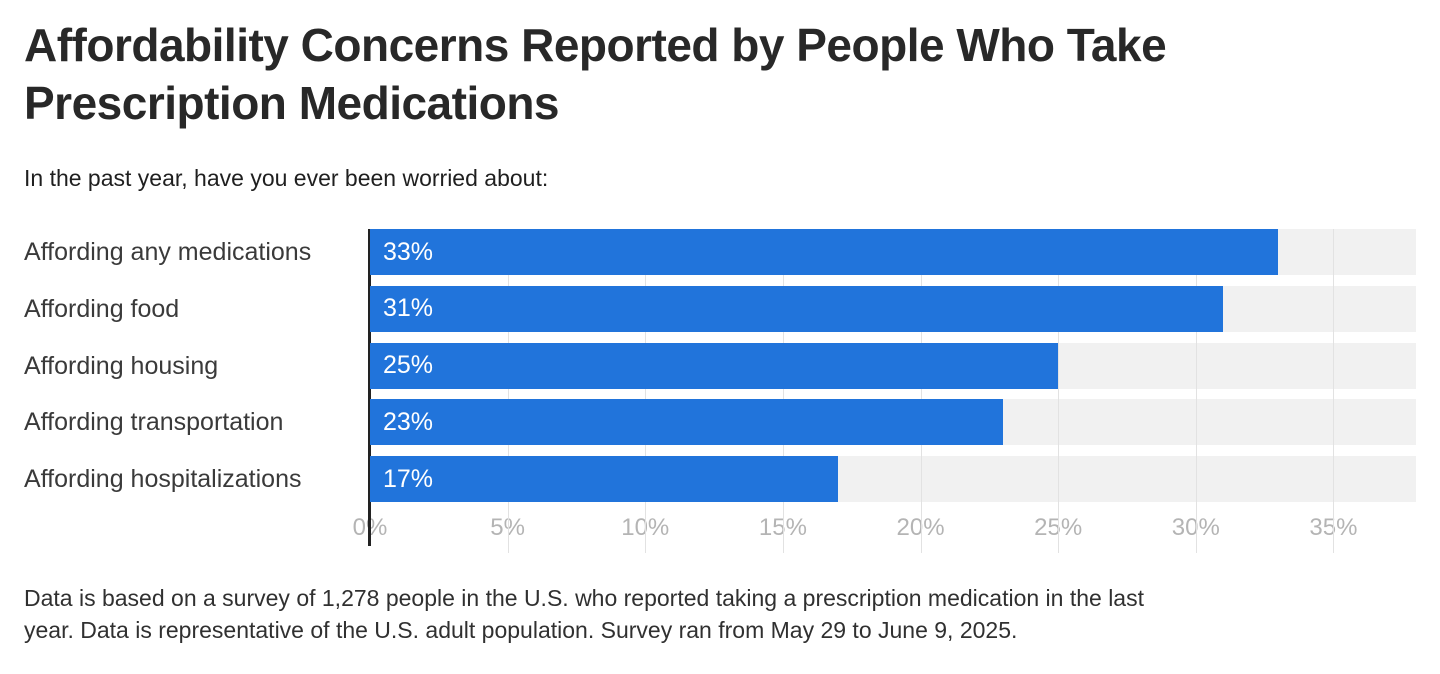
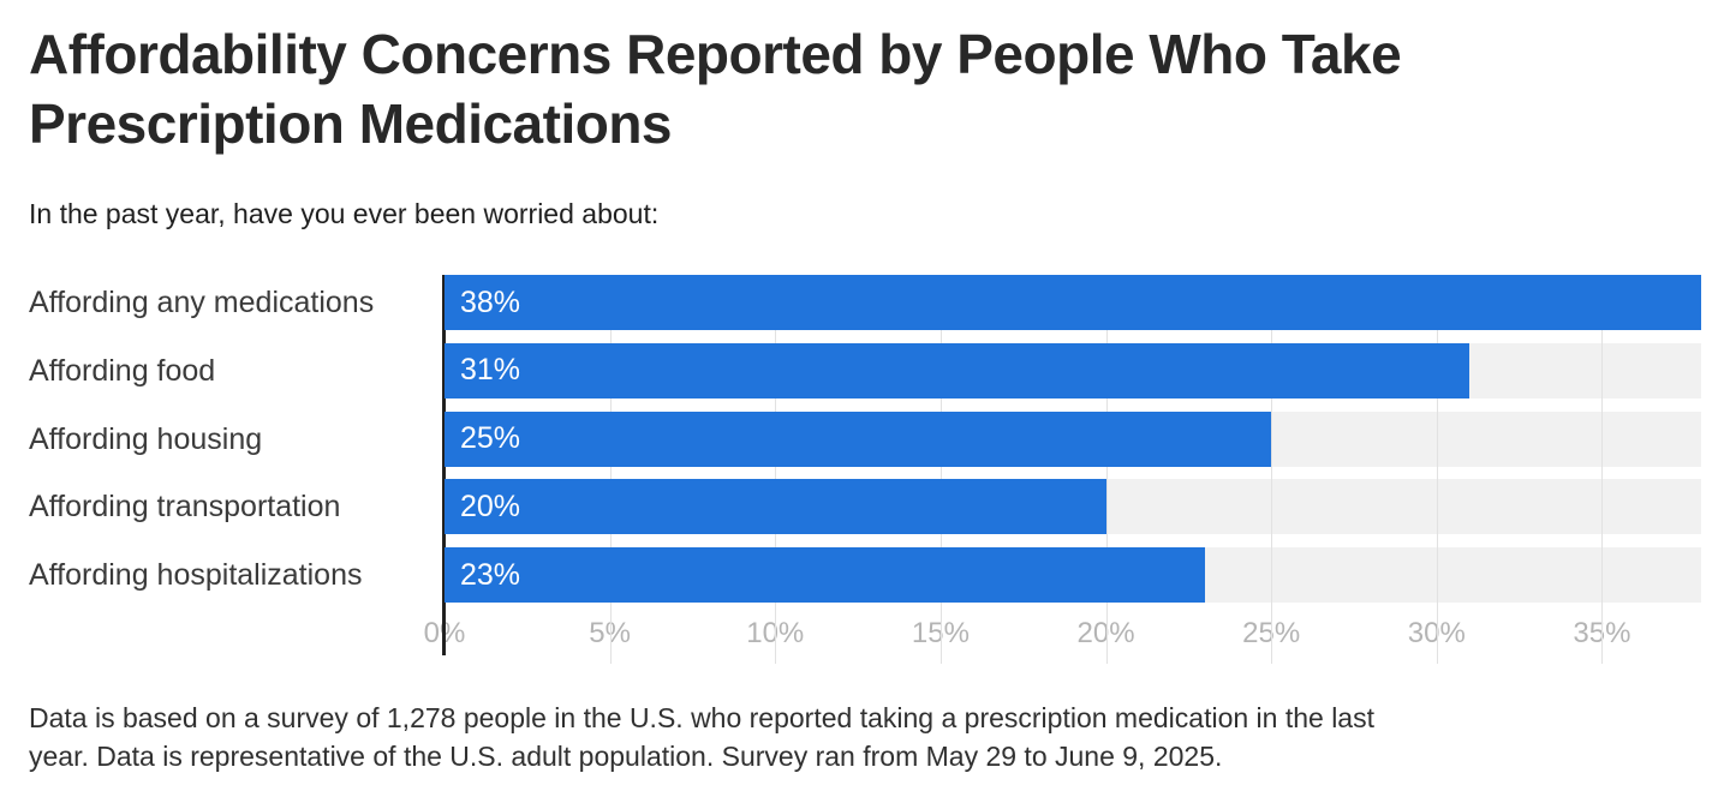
Affording any medications: 33% -> 38%
Affording transportation: 23% -> 20%
Affording hospitalizations: 17% -> 23%
